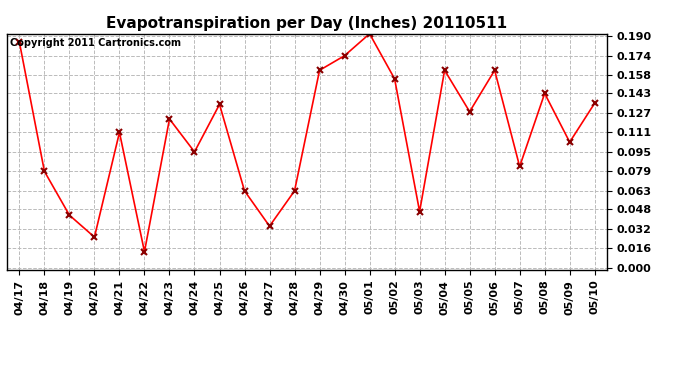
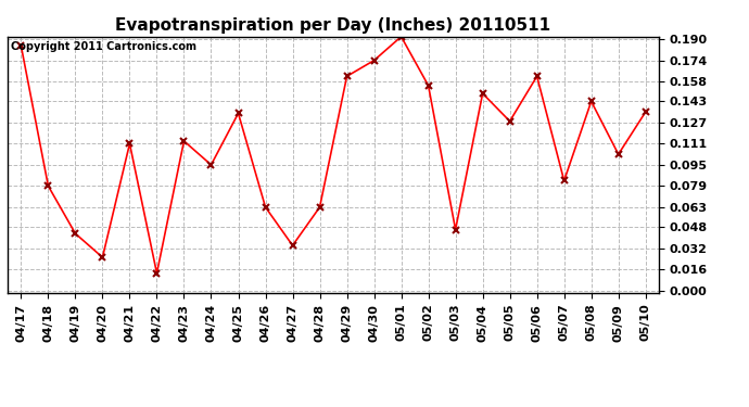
04/23: 0.122 -> 0.113
05/04: 0.162 -> 0.149
